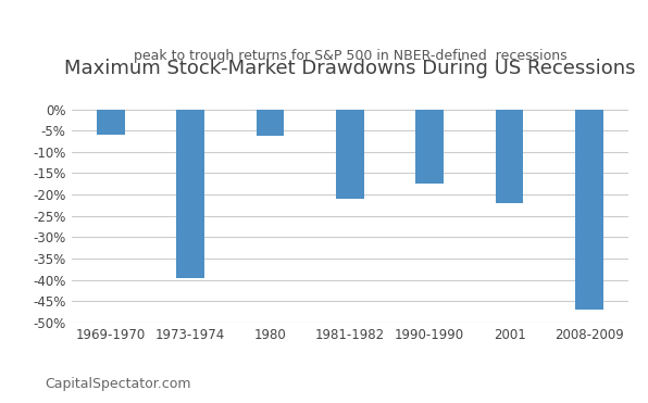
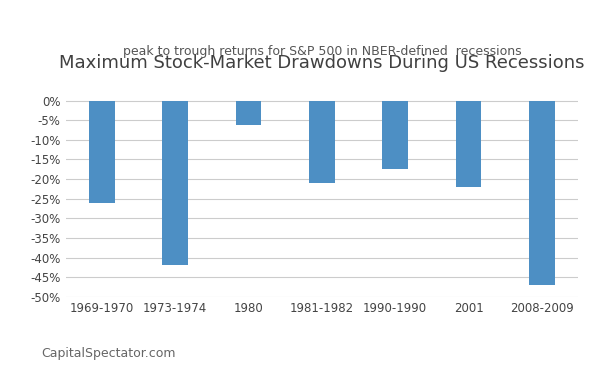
1969-1970: -6.0% -> -26.0%
1973-1974: -39.5% -> -42.0%
